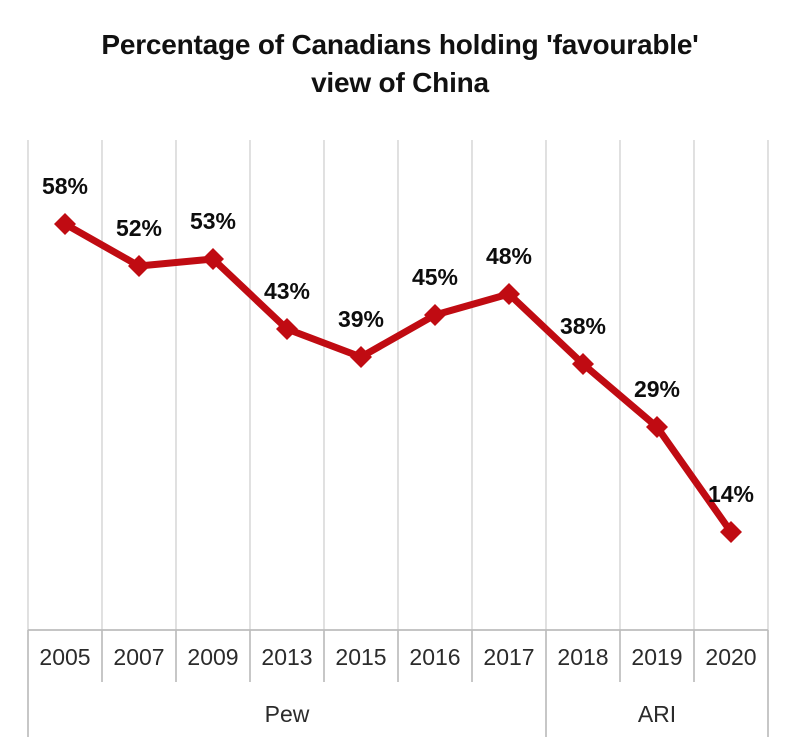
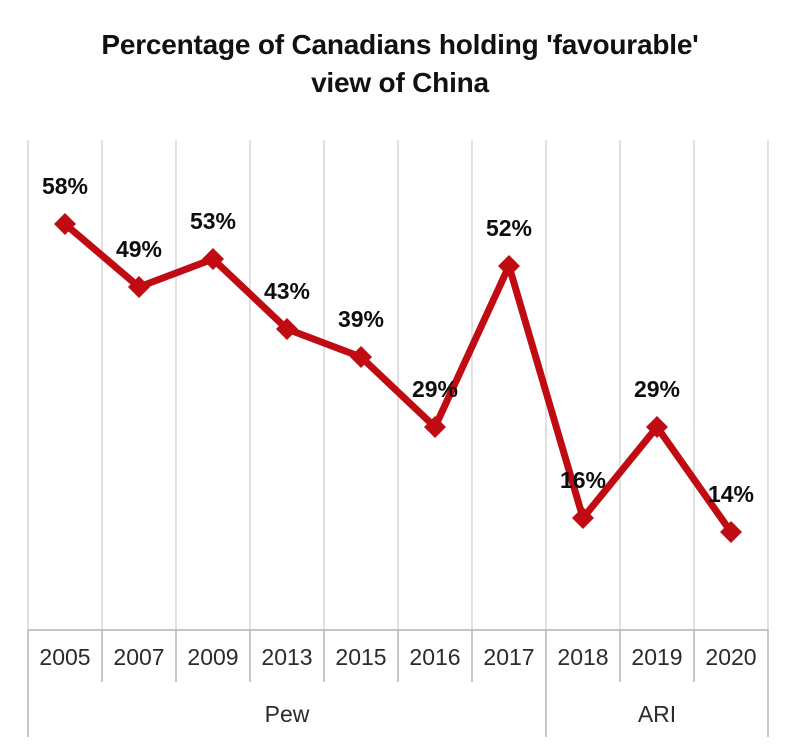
2007: 52% -> 49%
2016: 45% -> 29%
2017: 48% -> 52%
2018: 38% -> 16%
